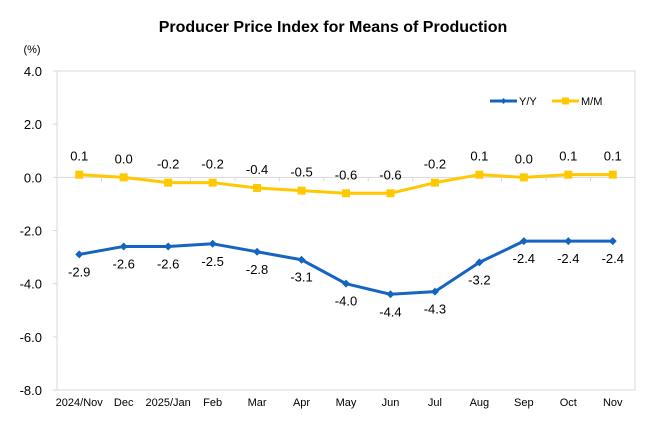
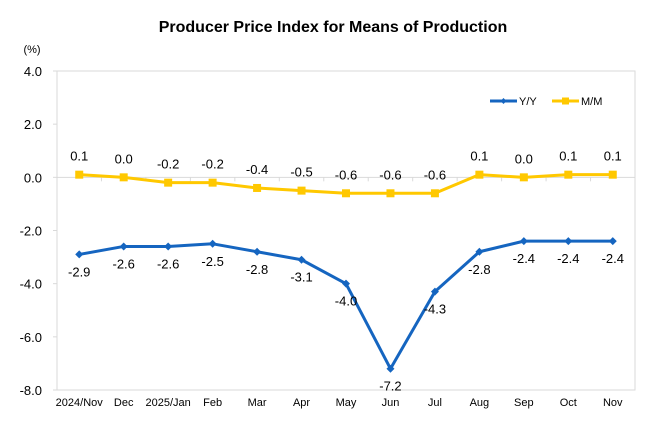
Y/Y/Jun: -4.4 -> -7.2
M/M/Jul: -0.2 -> -0.6
Y/Y/Aug: -3.2 -> -2.8
